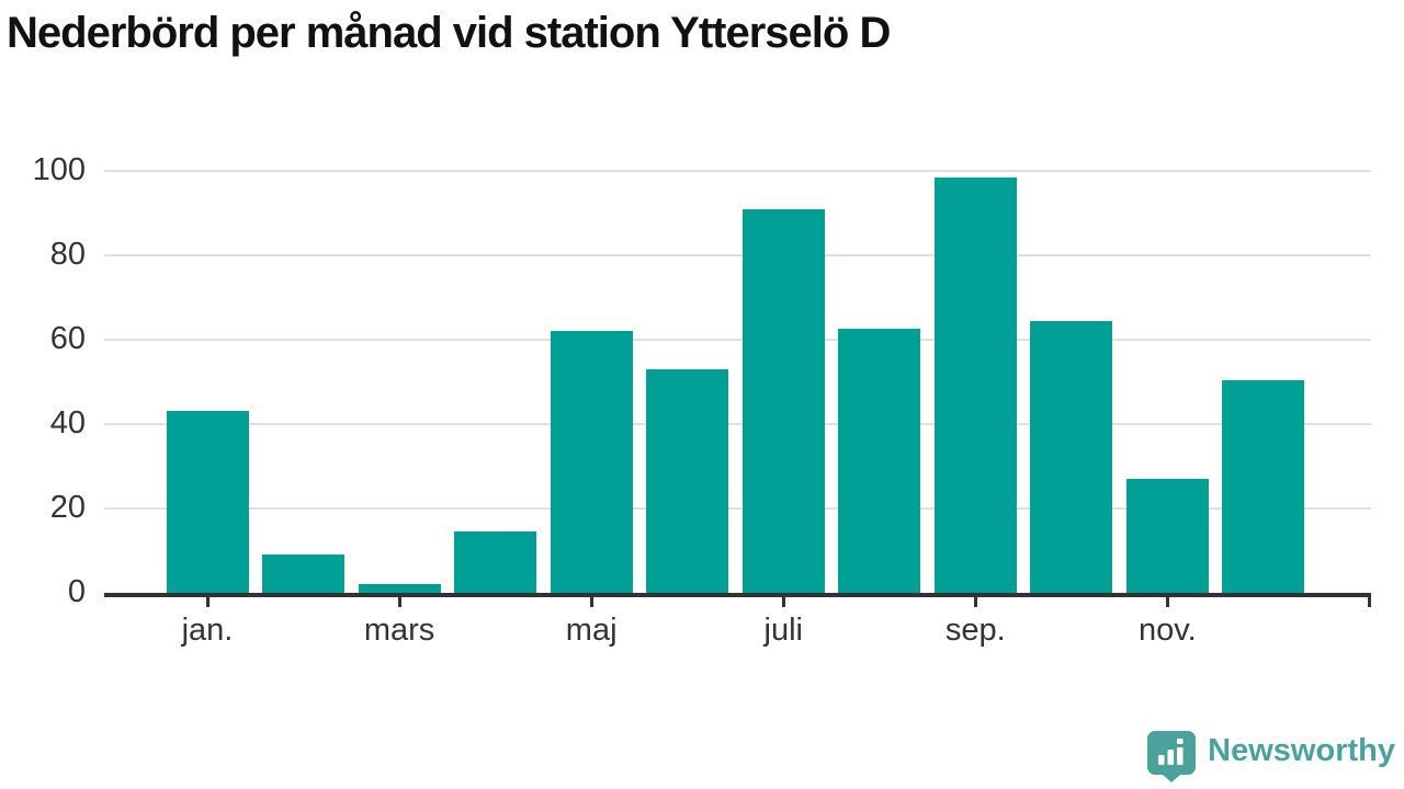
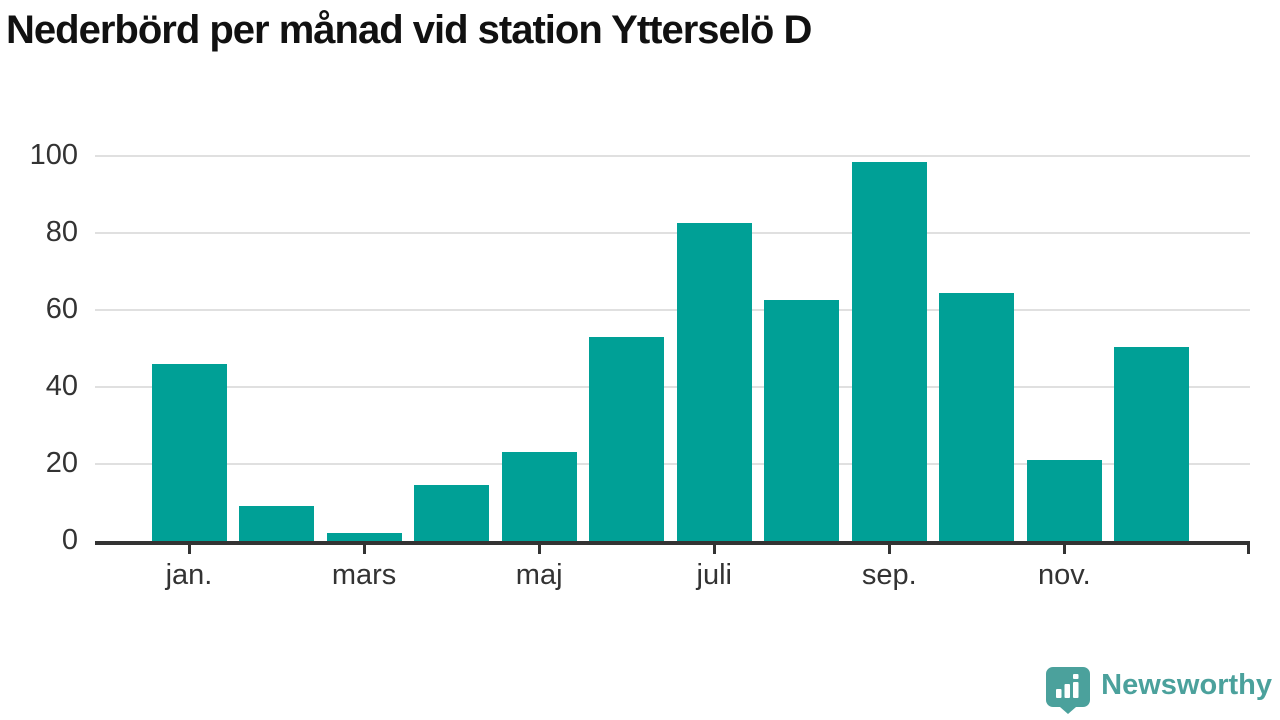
jan.: 43 -> 46
maj: 62 -> 23
juli: 91 -> 82
nov.: 27 -> 21
